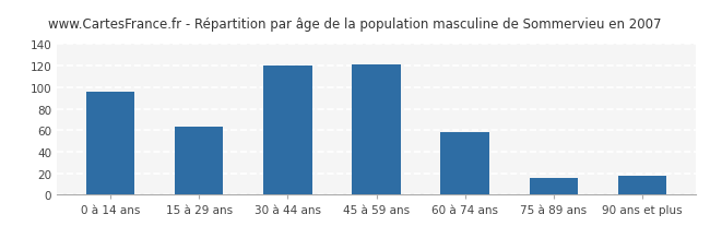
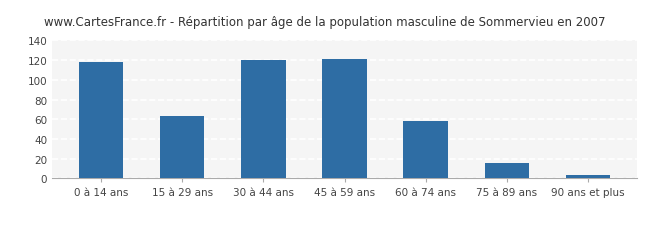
0 à 14 ans: 96 -> 118
90 ans et plus: 18 -> 3
